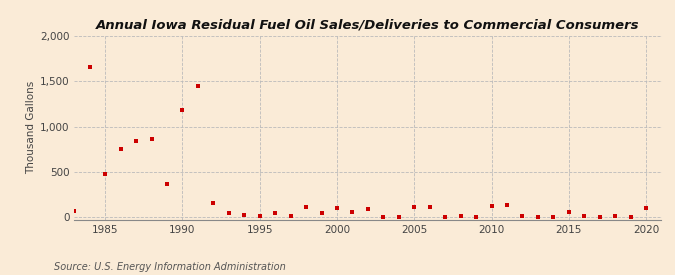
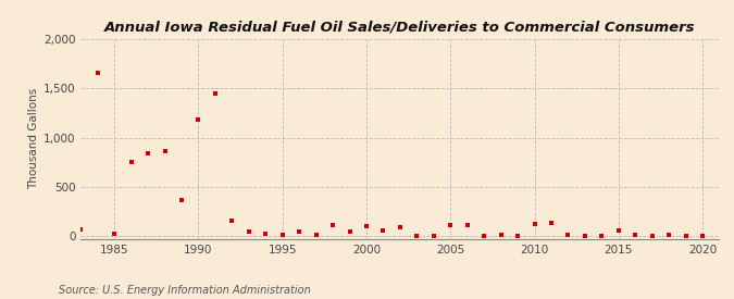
1985: 480 -> 30
2020: 100 -> 0
